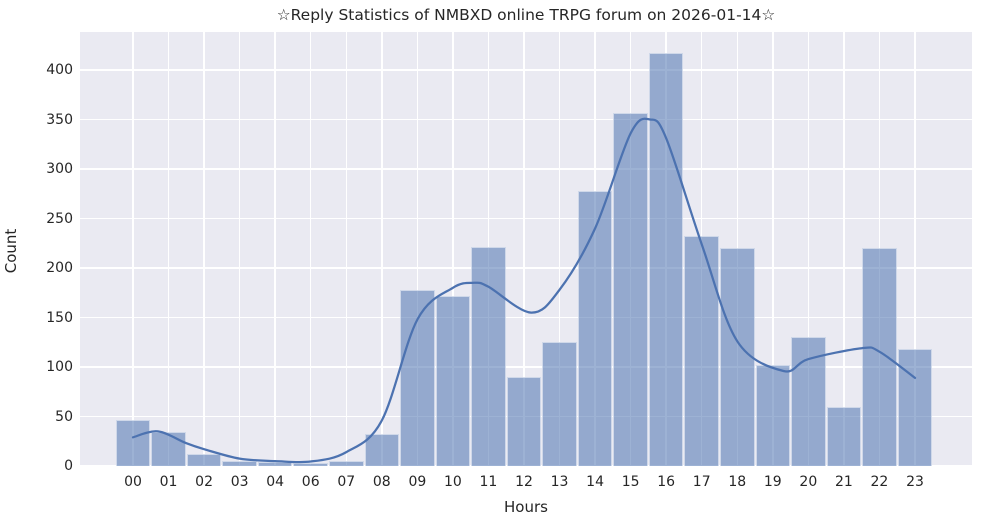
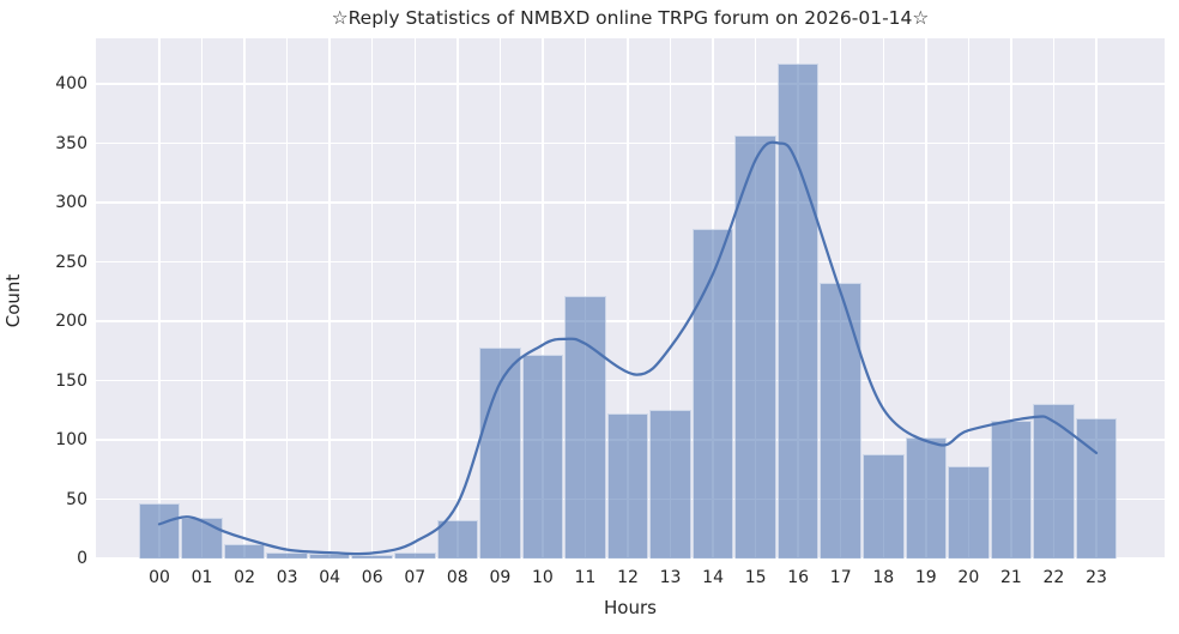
12: 90 -> 120
18: 220 -> 90
20: 130 -> 80
21: 60 -> 120
22: 220 -> 130
